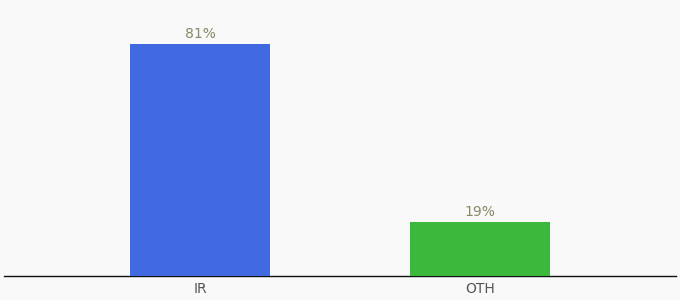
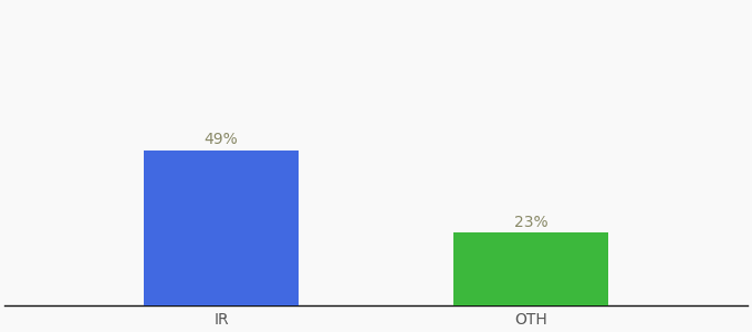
IR: 81% -> 49%
OTH: 19% -> 23%
